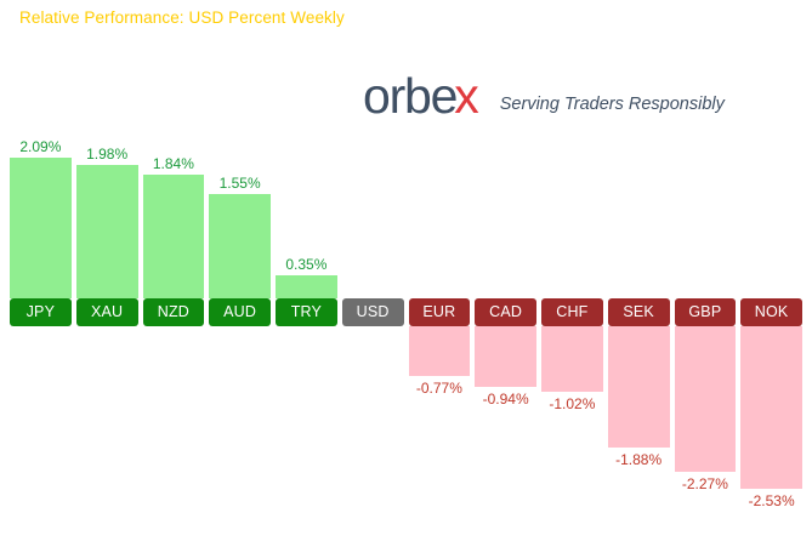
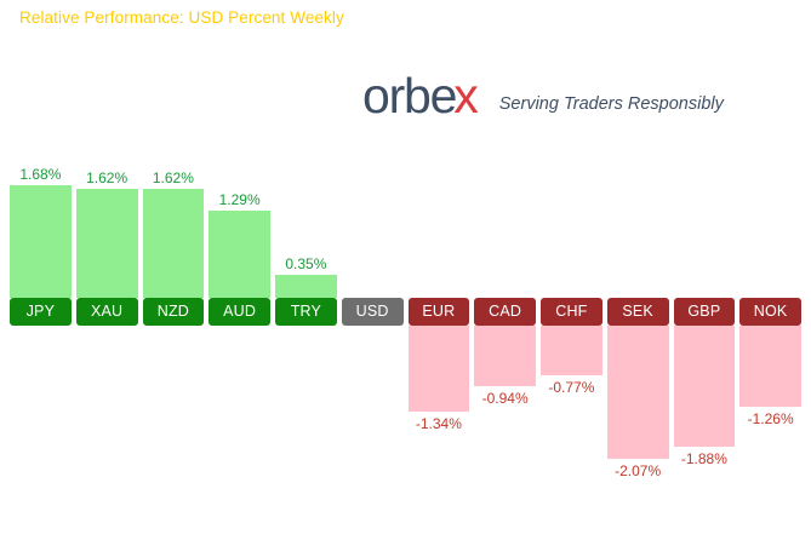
JPY: 2.09% -> 1.68%
XAU: 1.98% -> 1.62%
NZD: 1.84% -> 1.62%
AUD: 1.55% -> 1.29%
EUR: -0.77% -> -1.34%
CHF: -1.02% -> -0.77%
SEK: -1.88% -> -2.07%
GBP: -2.27% -> -1.88%
NOK: -2.53% -> -1.26%
